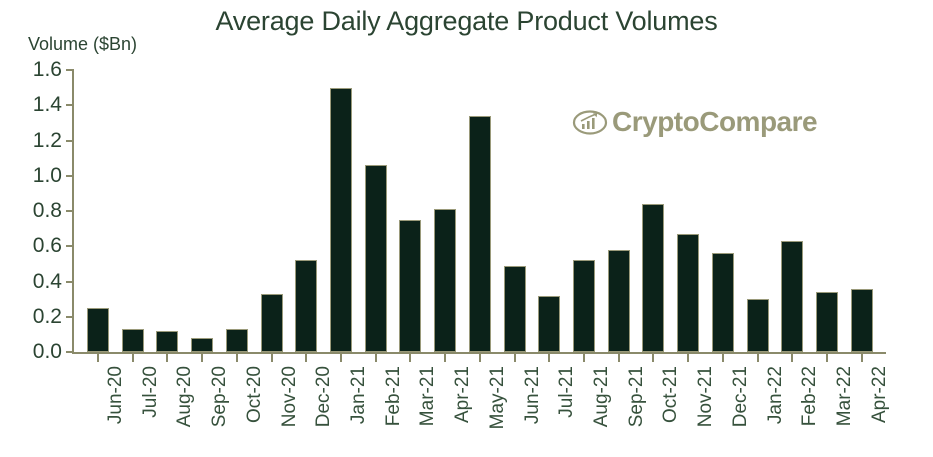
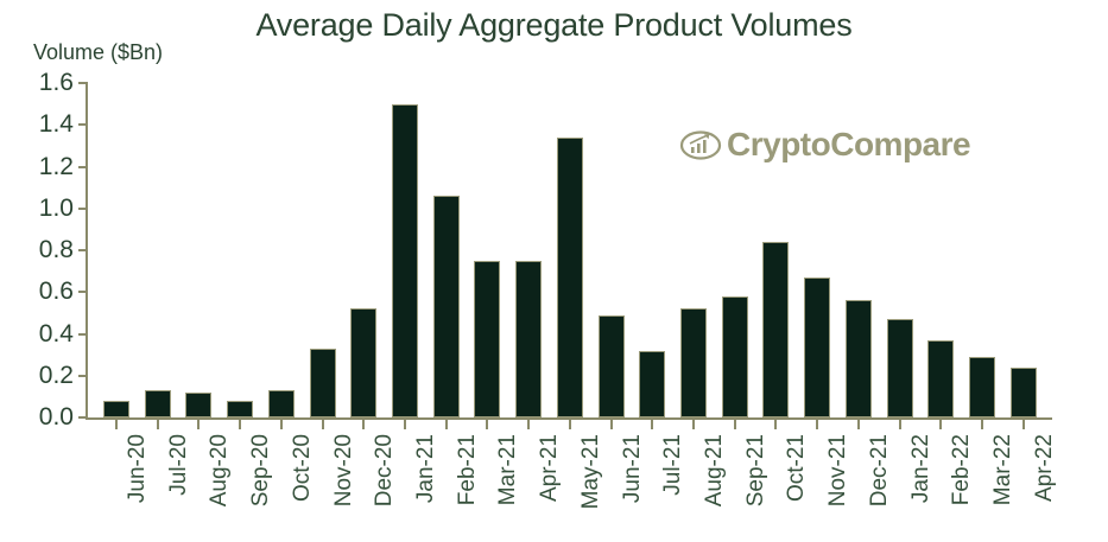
Jun-20: 0.25 -> 0.08
Apr-21: 0.81 -> 0.75
Jan-22: 0.30 -> 0.47
Feb-22: 0.63 -> 0.37
Mar-22: 0.34 -> 0.29
Apr-22: 0.36 -> 0.24
